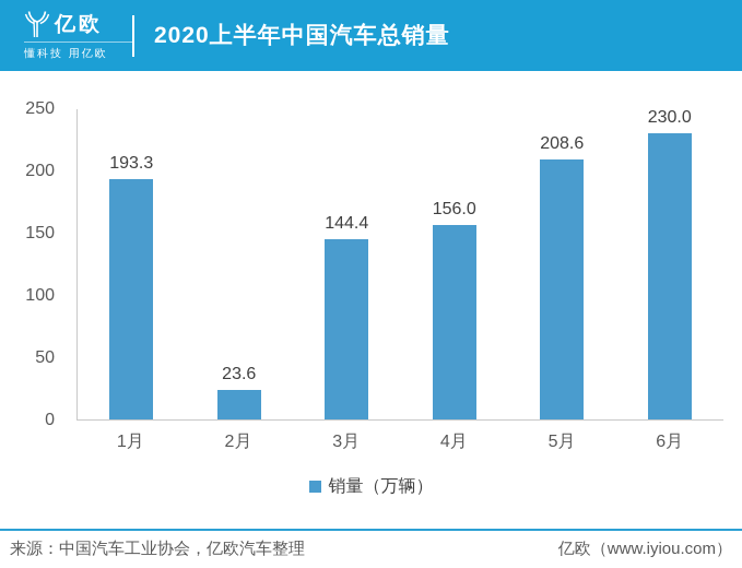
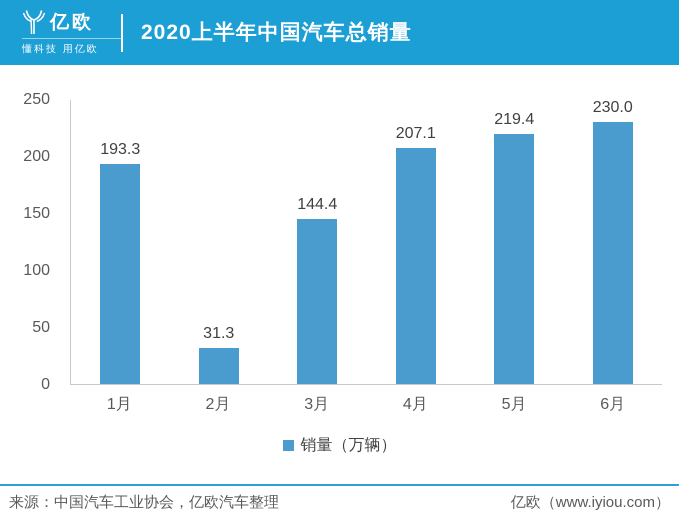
2月: 23.6 -> 31.3
4月: 156.0 -> 207.1
5月: 208.6 -> 219.4
